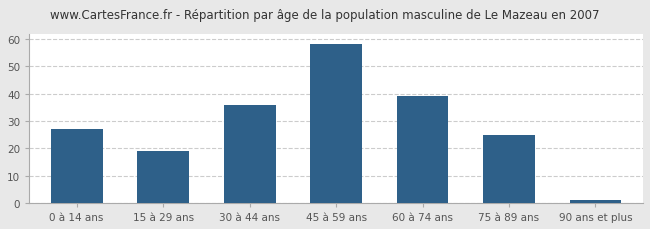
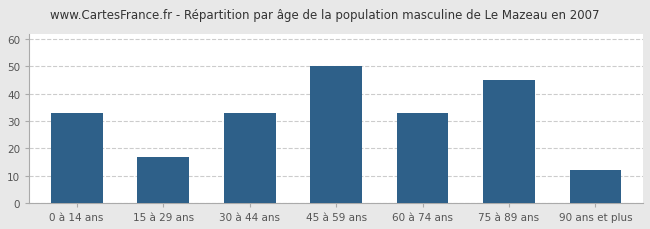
0 à 14 ans: 27 -> 33
15 à 29 ans: 19 -> 17
30 à 44 ans: 36 -> 33
45 à 59 ans: 58 -> 50
60 à 74 ans: 39 -> 33
75 à 89 ans: 25 -> 45
90 ans et plus: 1 -> 12
